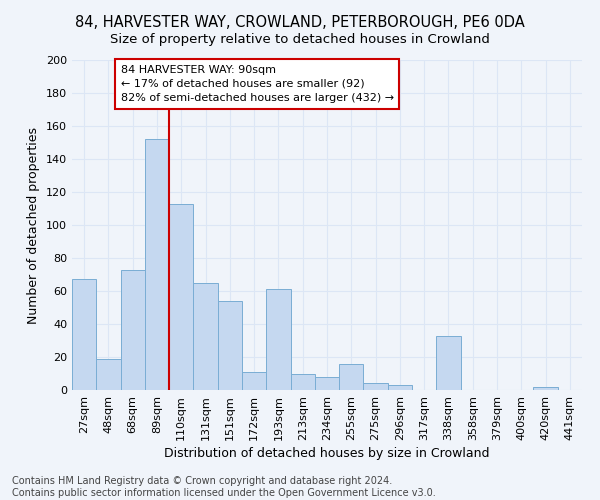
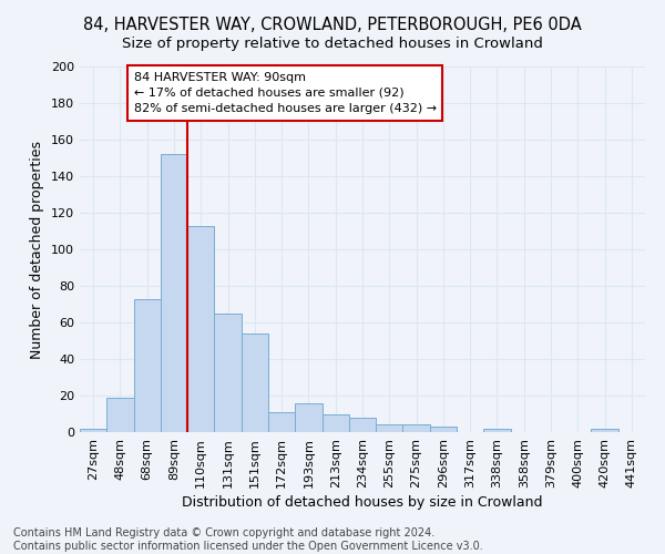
27sqm: 67 -> 2
193sqm: 61 -> 16
255sqm: 16 -> 4
338sqm: 33 -> 2
